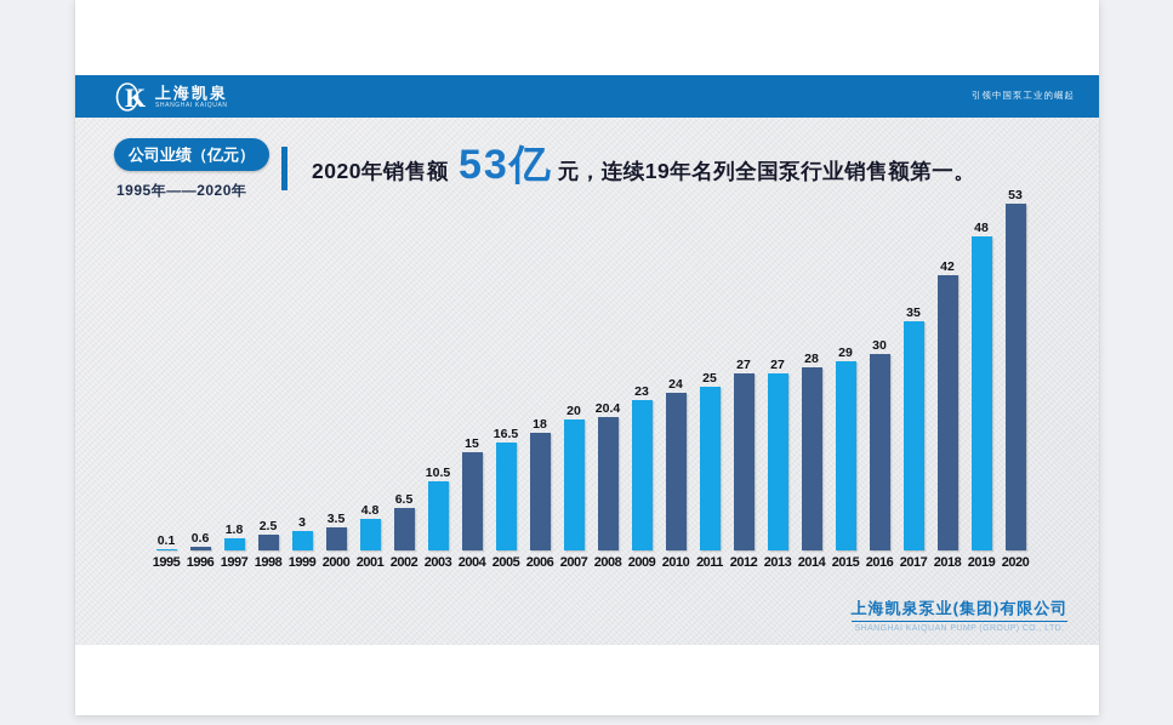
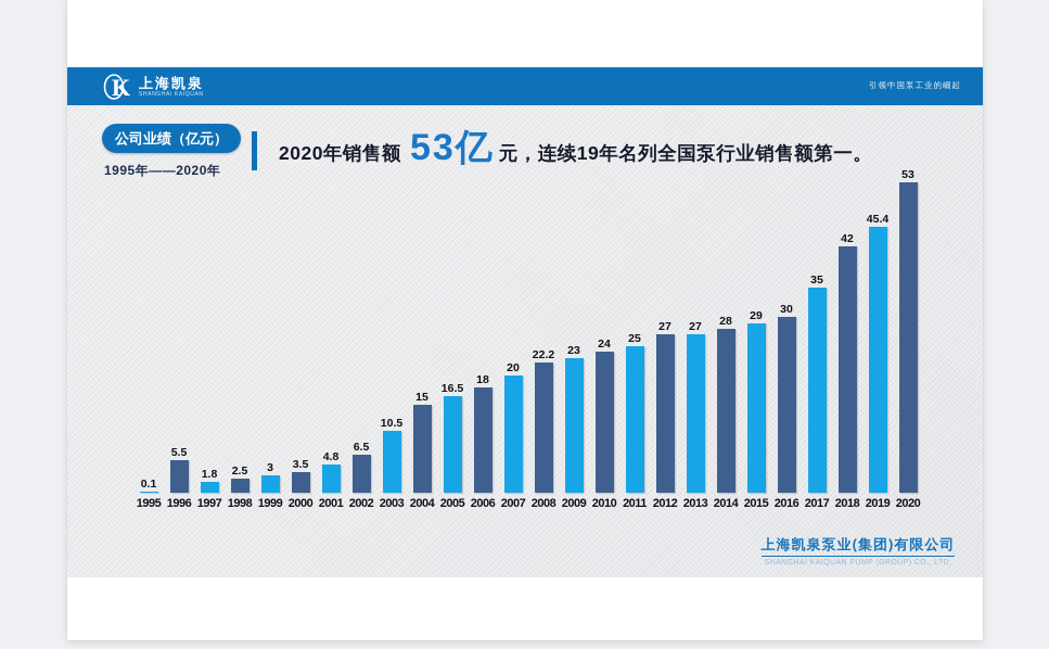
1996: 0.6 -> 5.5
2008: 20.4 -> 22.2
2019: 48 -> 45.4
